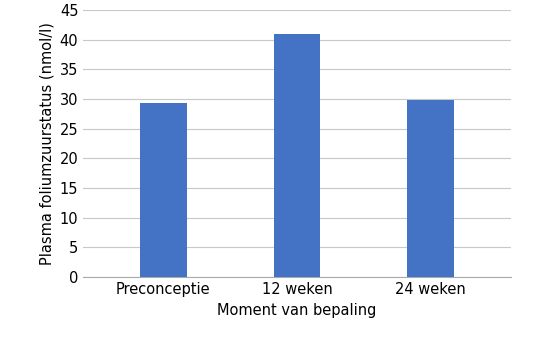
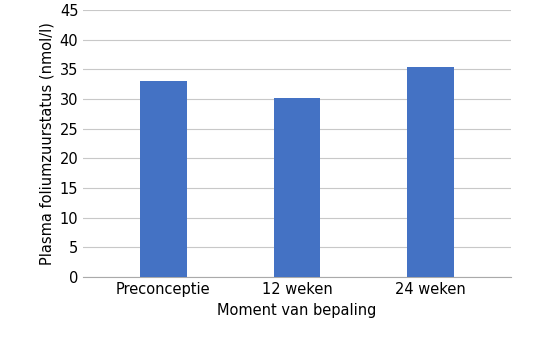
Preconceptie: 29.3 -> 33.0
12 weken: 41.0 -> 30.2
24 weken: 29.8 -> 35.4
